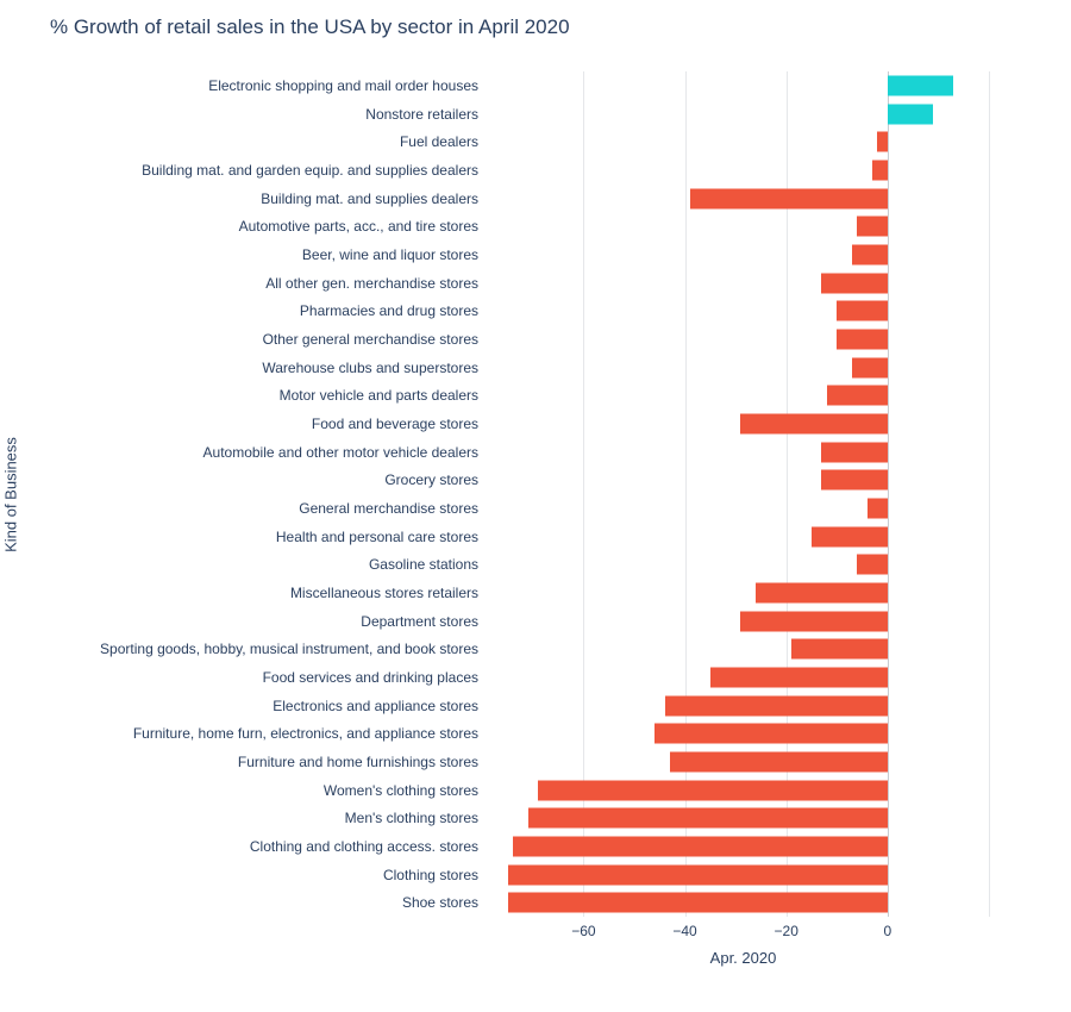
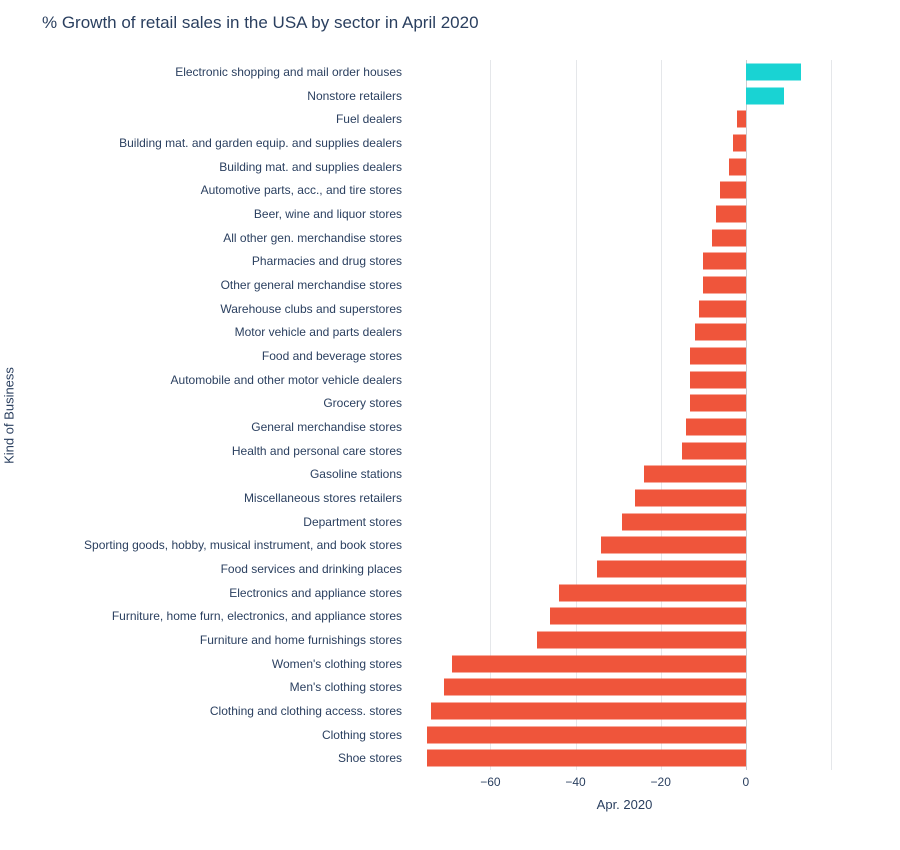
Building mat. and supplies dealers: -39 -> -4
All other gen. merchandise stores: -13 -> -8
Warehouse clubs and superstores: -7 -> -11
Food and beverage stores: -29 -> -13
General merchandise stores: -4 -> -14
Gasoline stations: -6 -> -24
Sporting goods, hobby, musical instrument, and book stores: -19 -> -34
Furniture and home furnishings stores: -43 -> -49
